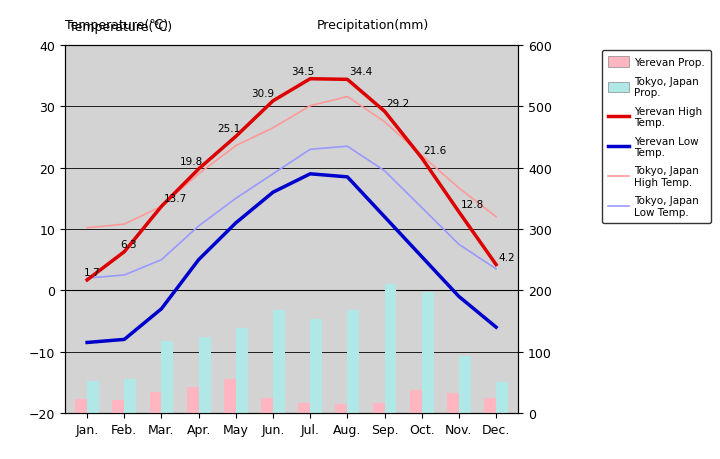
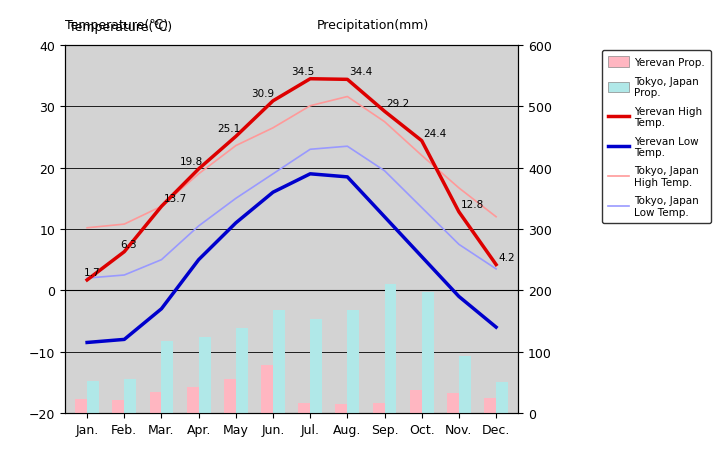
Yerevan Prop./Jun.: 24 -> 78
Yerevan High Temp./Oct.: 21.6 -> 24.4
